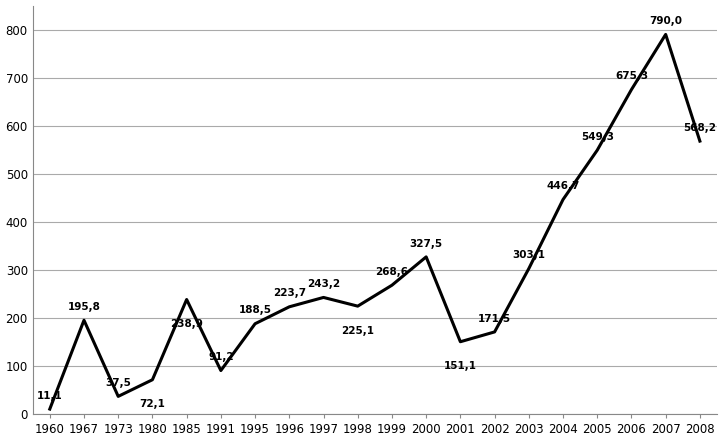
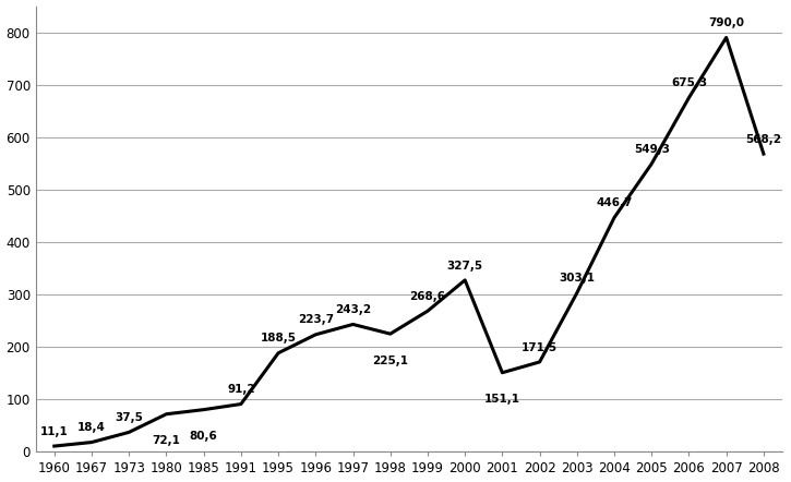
1967: 195,8 -> 18,4
1985: 238,9 -> 80,6
